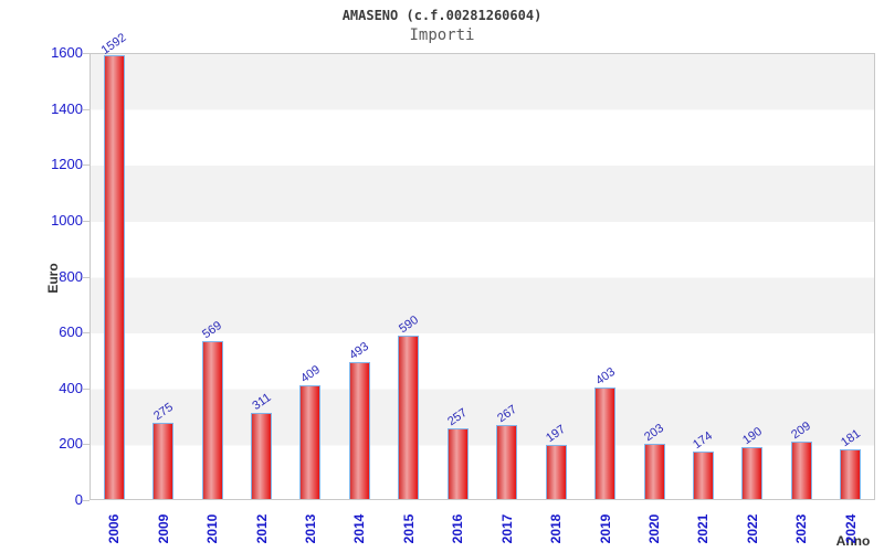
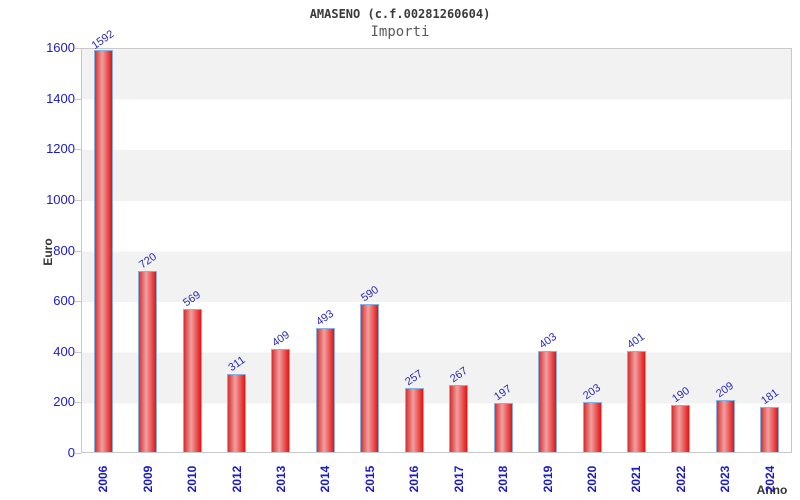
2009: 275 -> 720
2021: 174 -> 401
